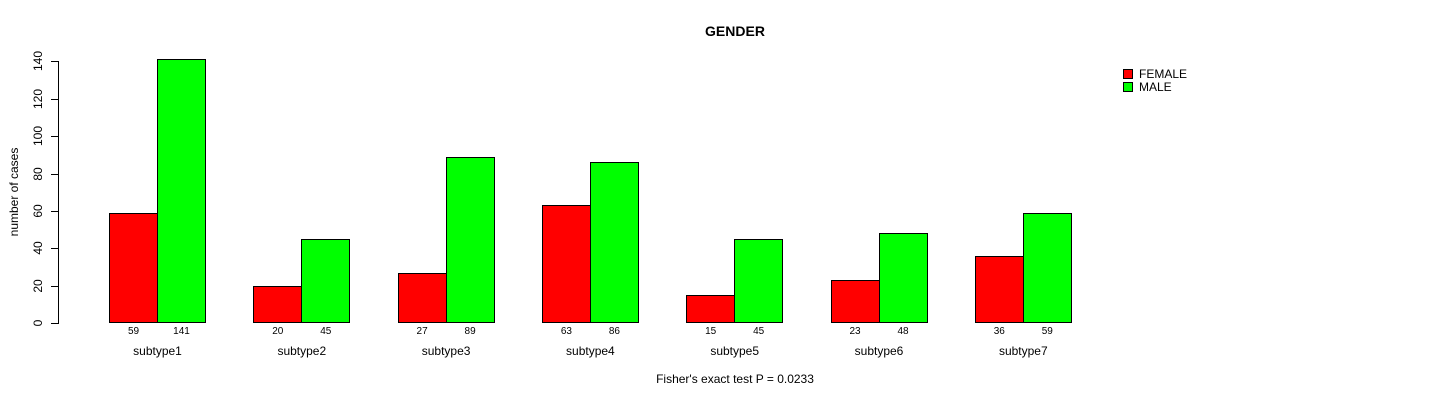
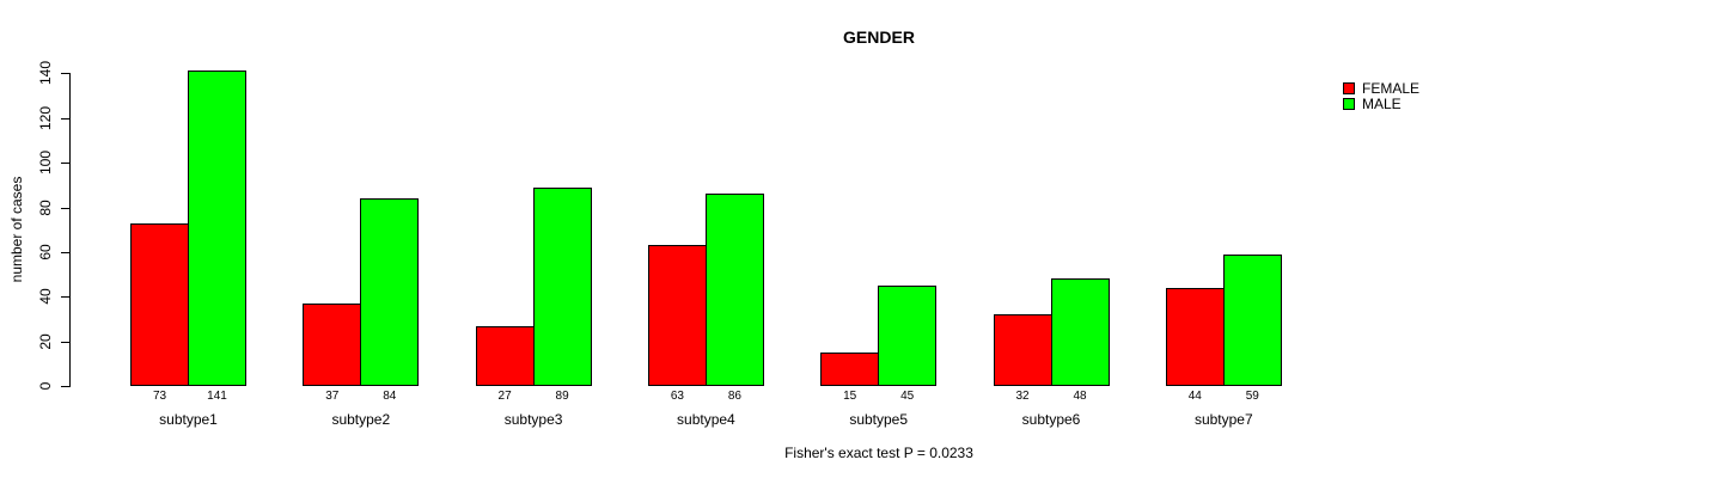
FEMALE/subtype1: 59 -> 73
FEMALE/subtype2: 20 -> 37
MALE/subtype2: 45 -> 84
FEMALE/subtype6: 23 -> 32
FEMALE/subtype7: 36 -> 44
